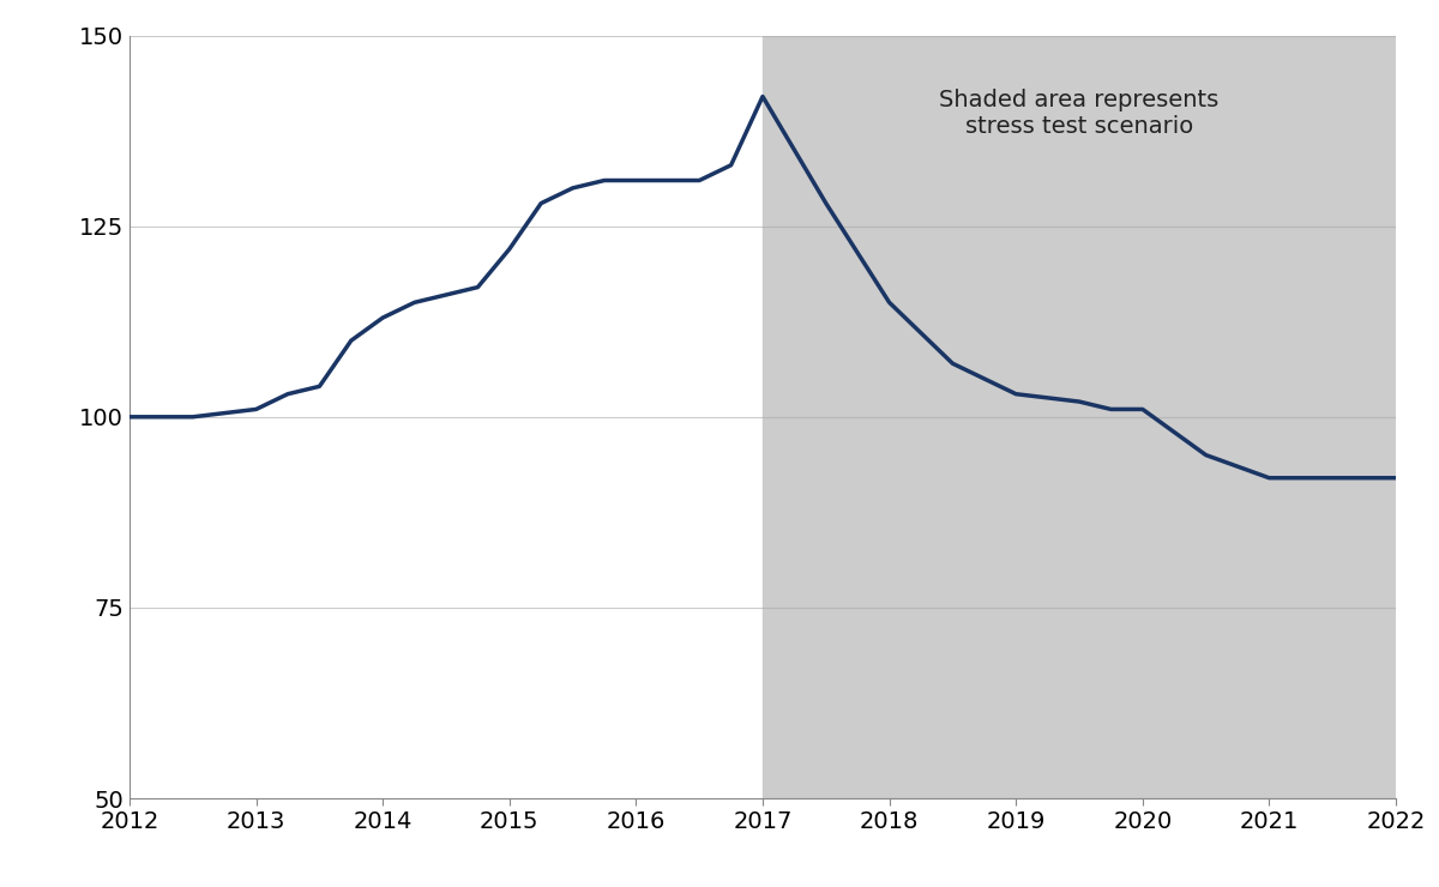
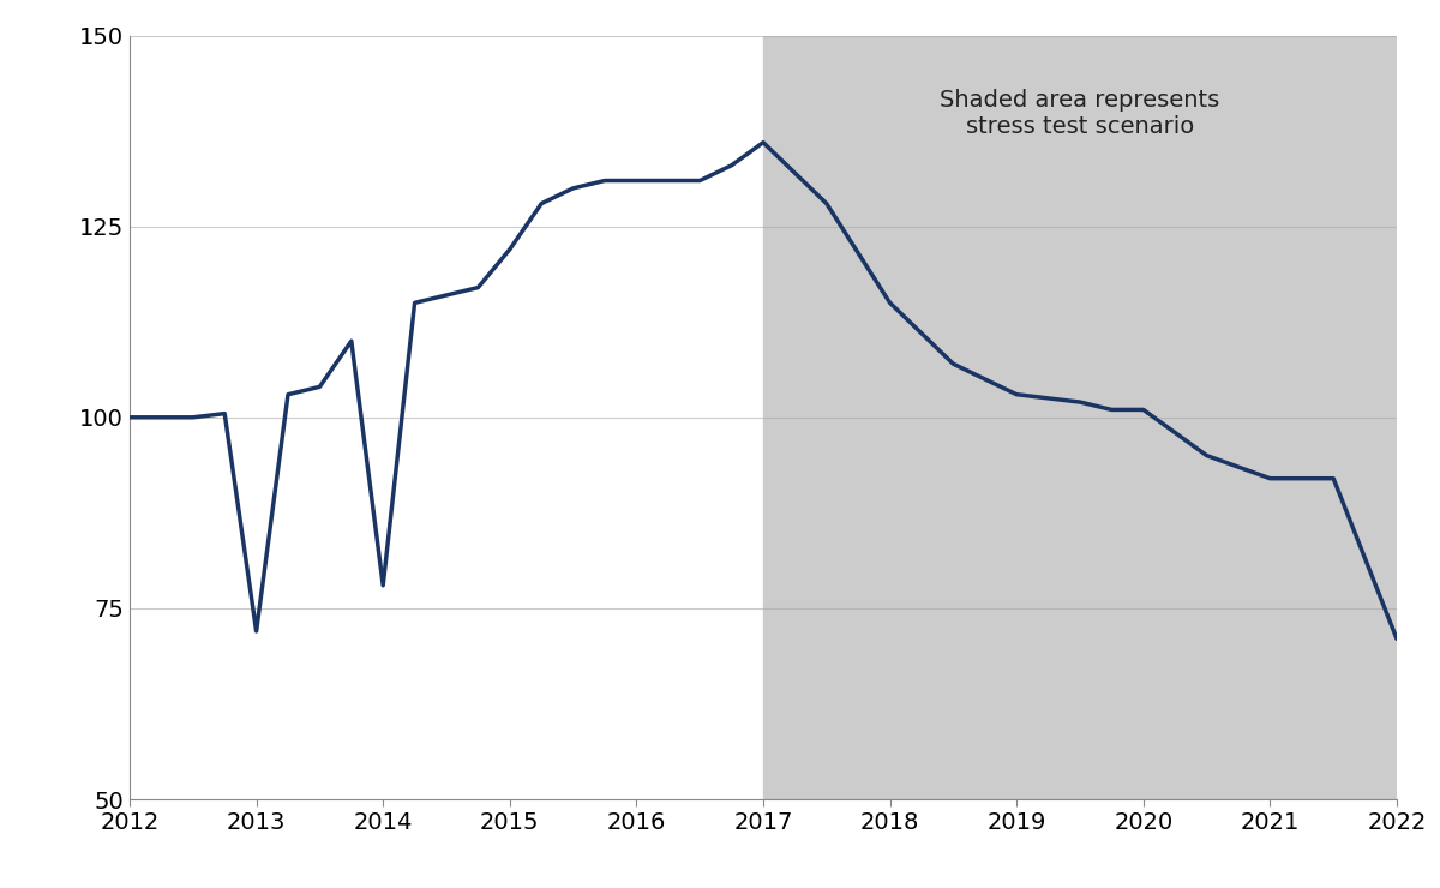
2013: 101.0 -> 72.0
2014: 113.0 -> 78.0
2017: 142.0 -> 136.0
2022: 92.0 -> 71.0
